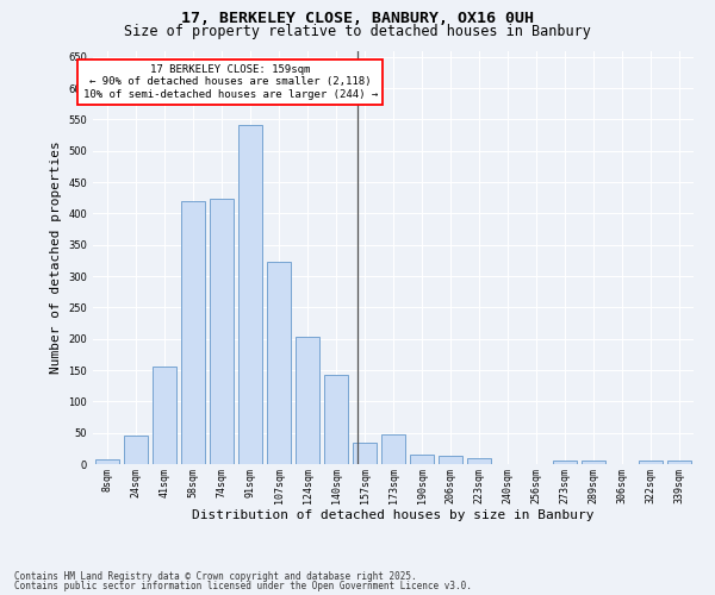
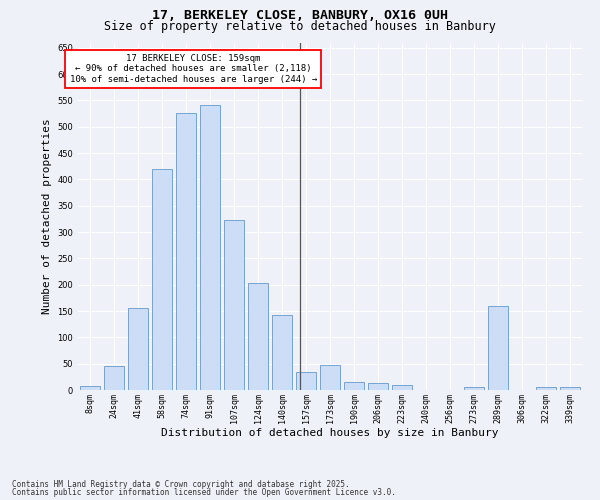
74sqm: 424 -> 526
289sqm: 5 -> 160
